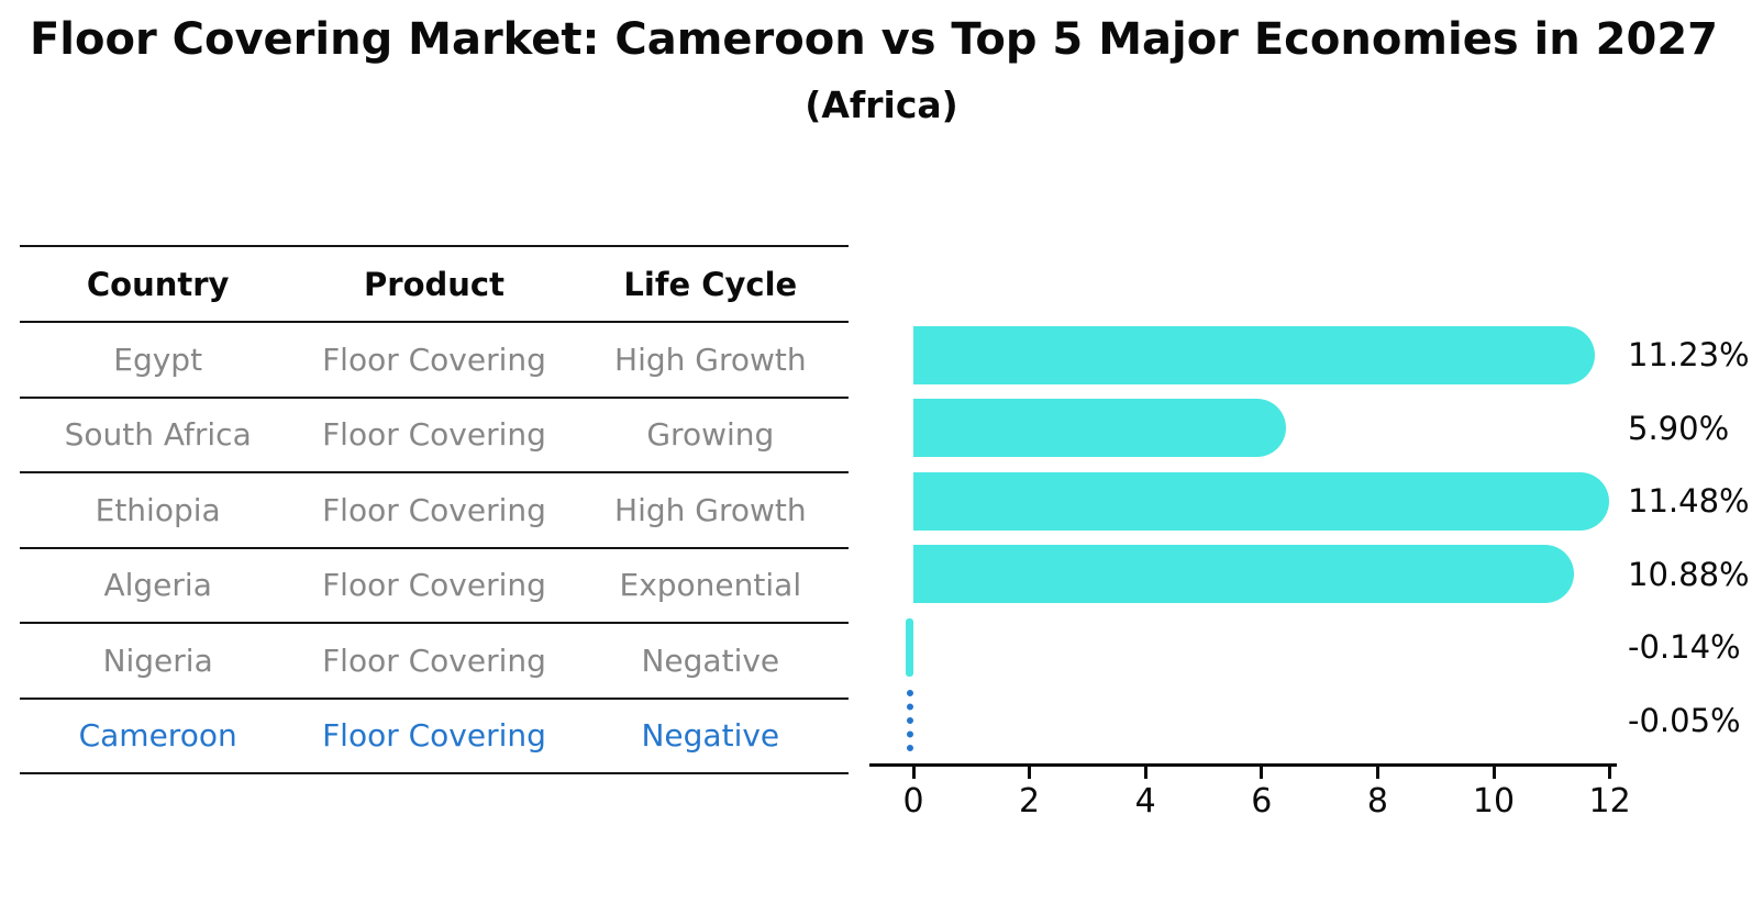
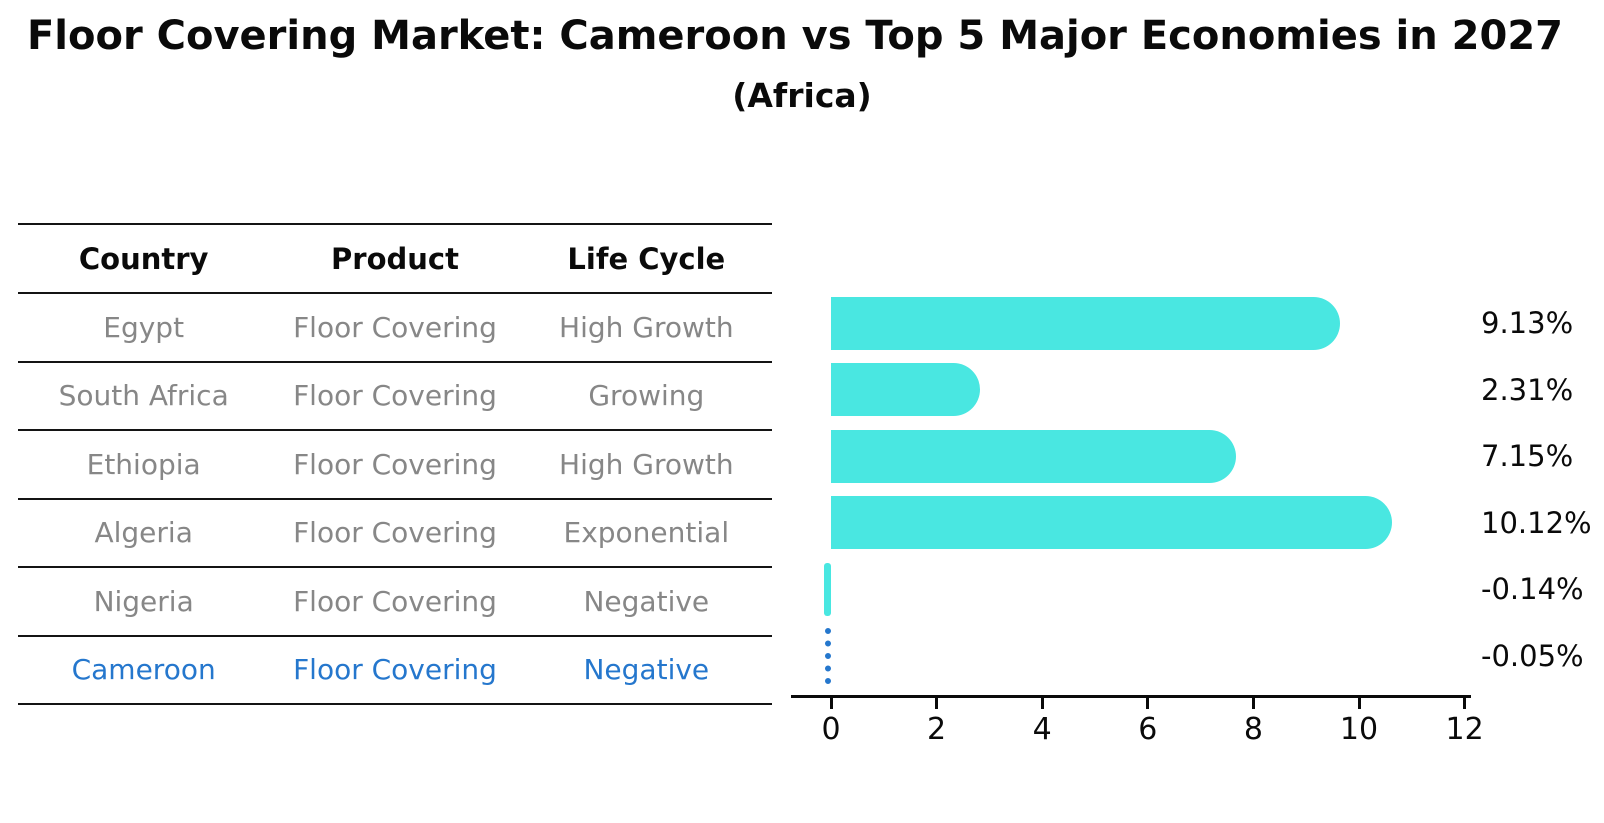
Egypt: 11.23% -> 9.13%
South Africa: 5.90% -> 2.31%
Ethiopia: 11.48% -> 7.15%
Algeria: 10.88% -> 10.12%
